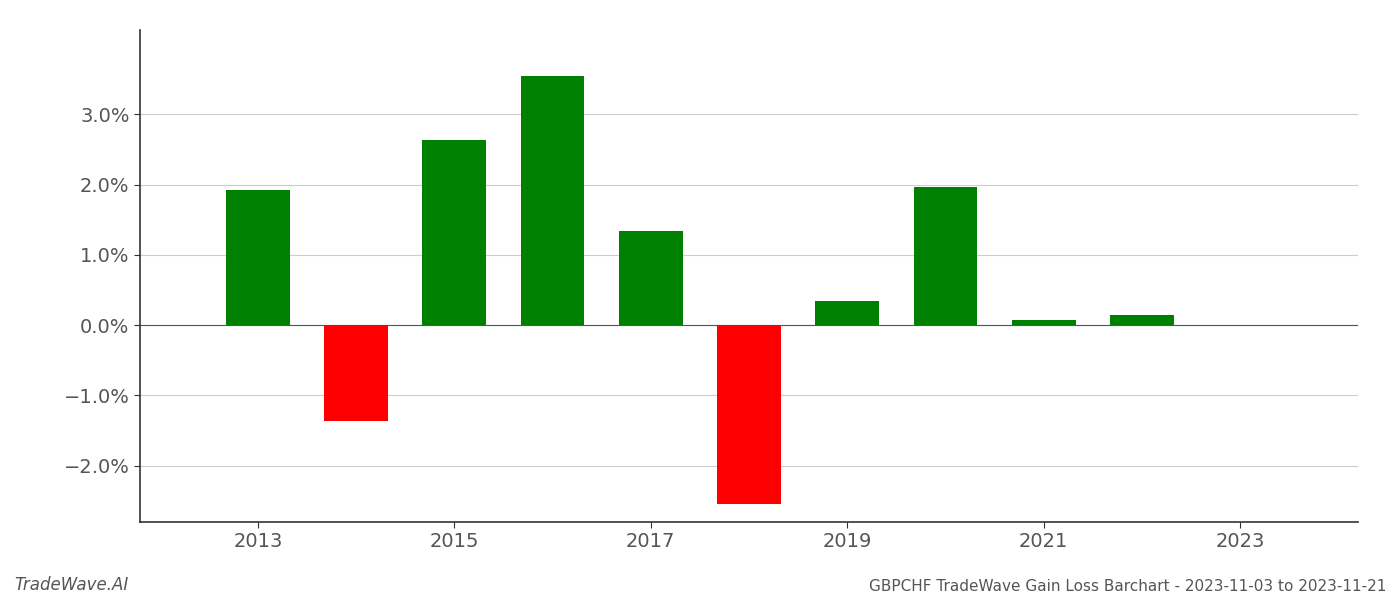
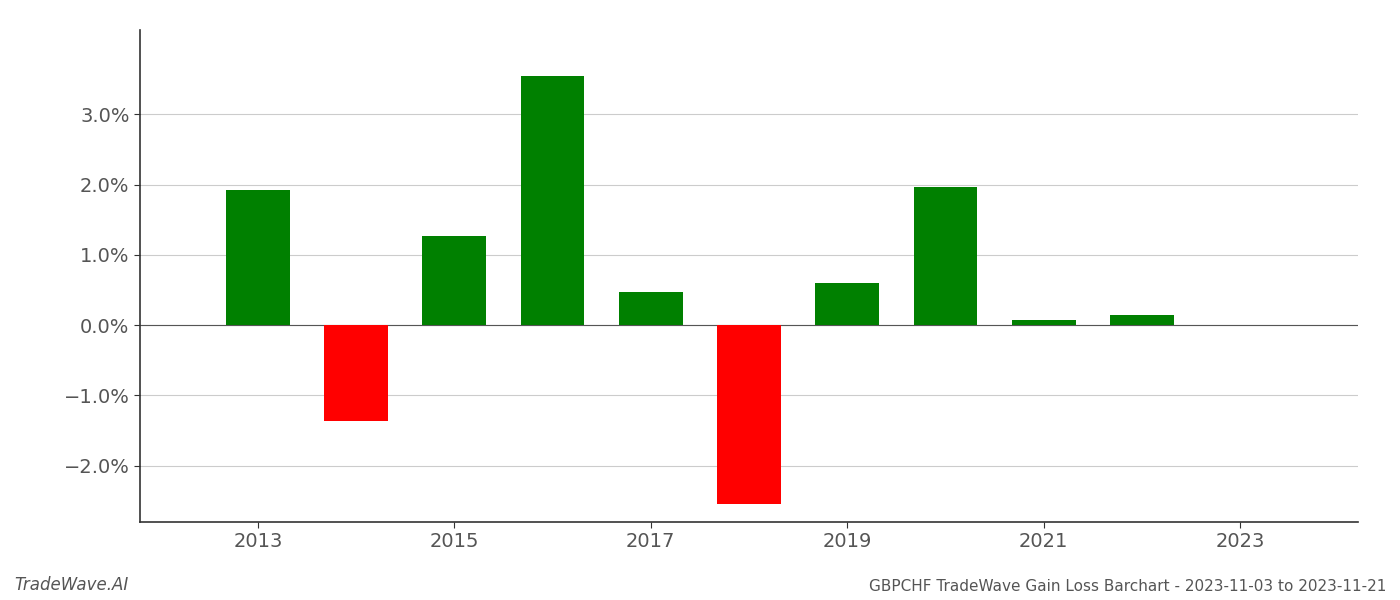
2015: 2.64% -> 1.27%
2017: 1.34% -> 0.47%
2019: 0.34% -> 0.60%
